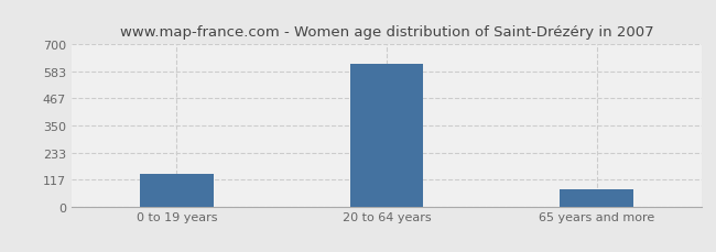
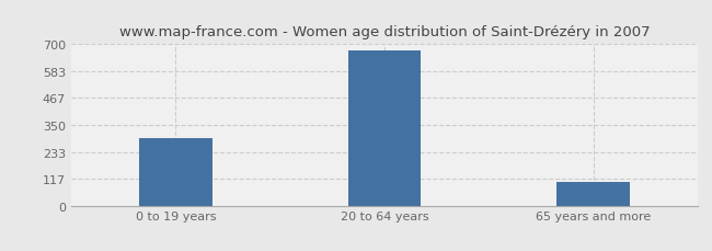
0 to 19 years: 140 -> 291
20 to 64 years: 615 -> 671
65 years and more: 75 -> 101
